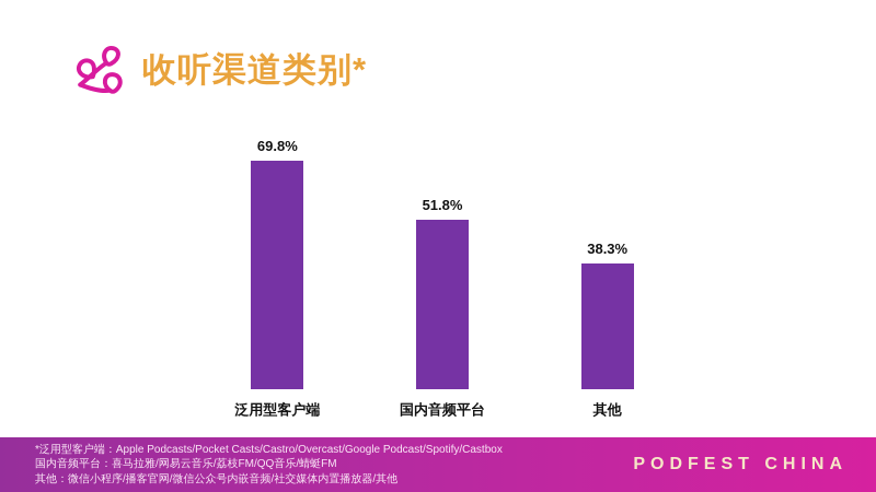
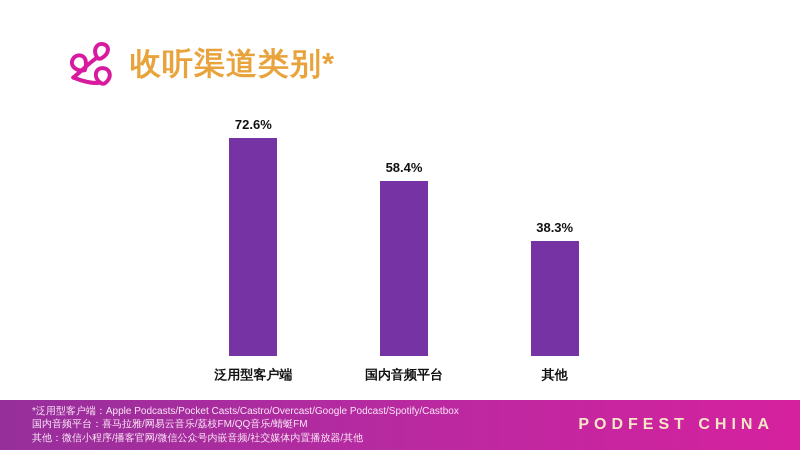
泛用型客户端: 69.8% -> 72.6%
国内音频平台: 51.8% -> 58.4%
